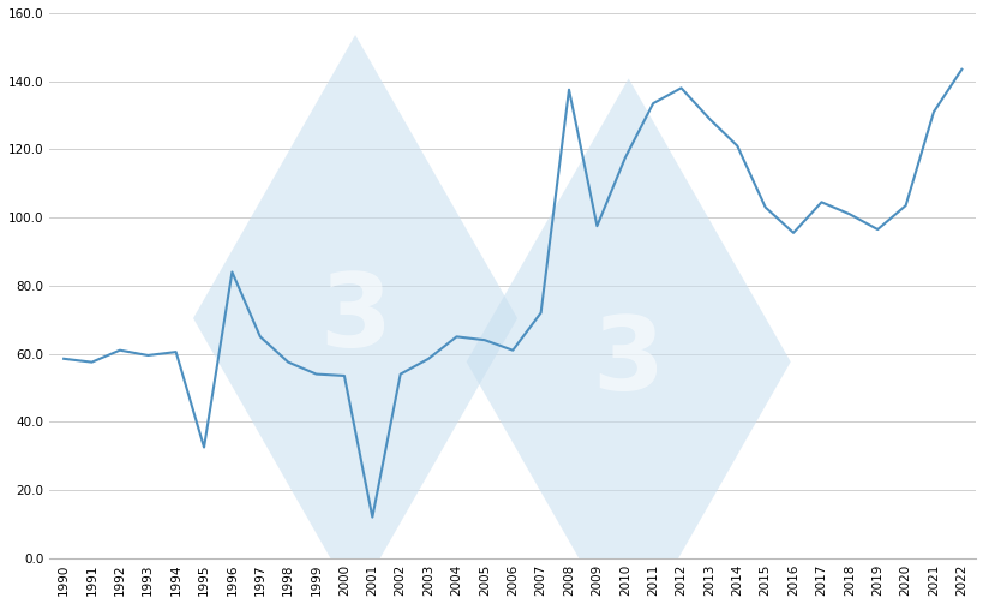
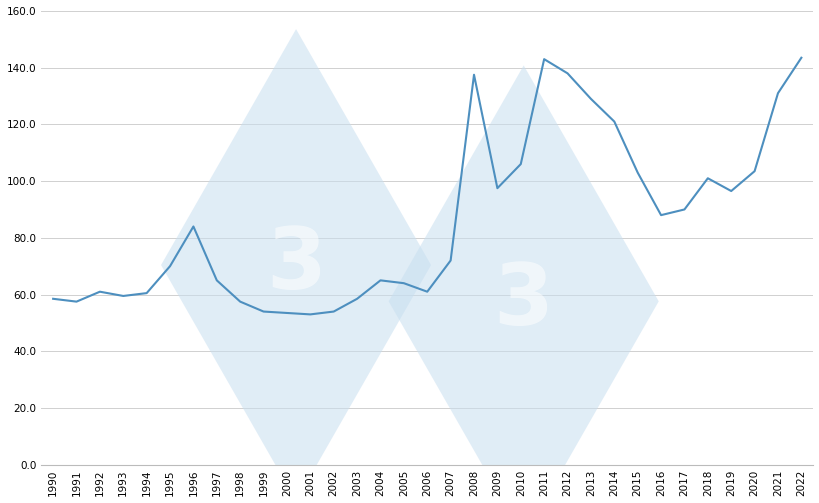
1995: 32.5 -> 70.0
2001: 12.0 -> 53.0
2010: 117.5 -> 106.0
2011: 133.5 -> 143.0
2016: 95.5 -> 88.0
2017: 104.5 -> 90.0
